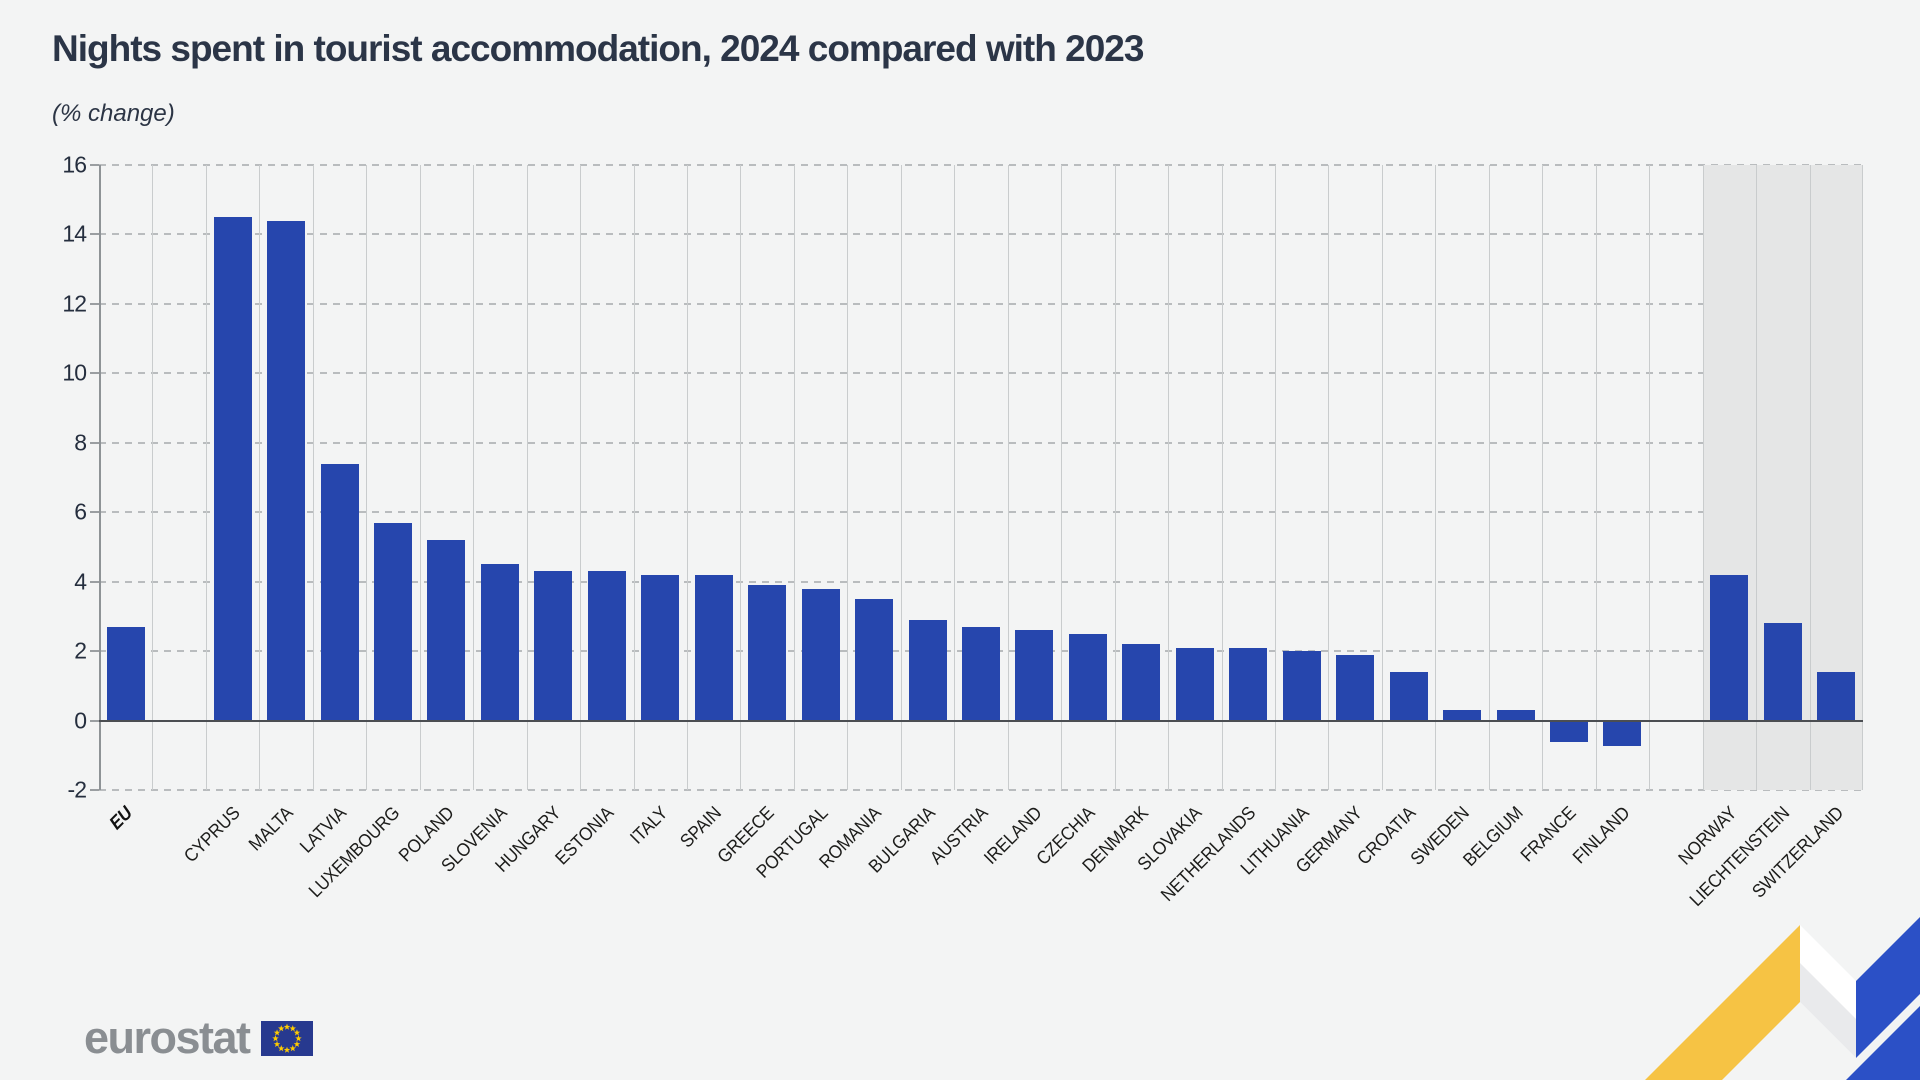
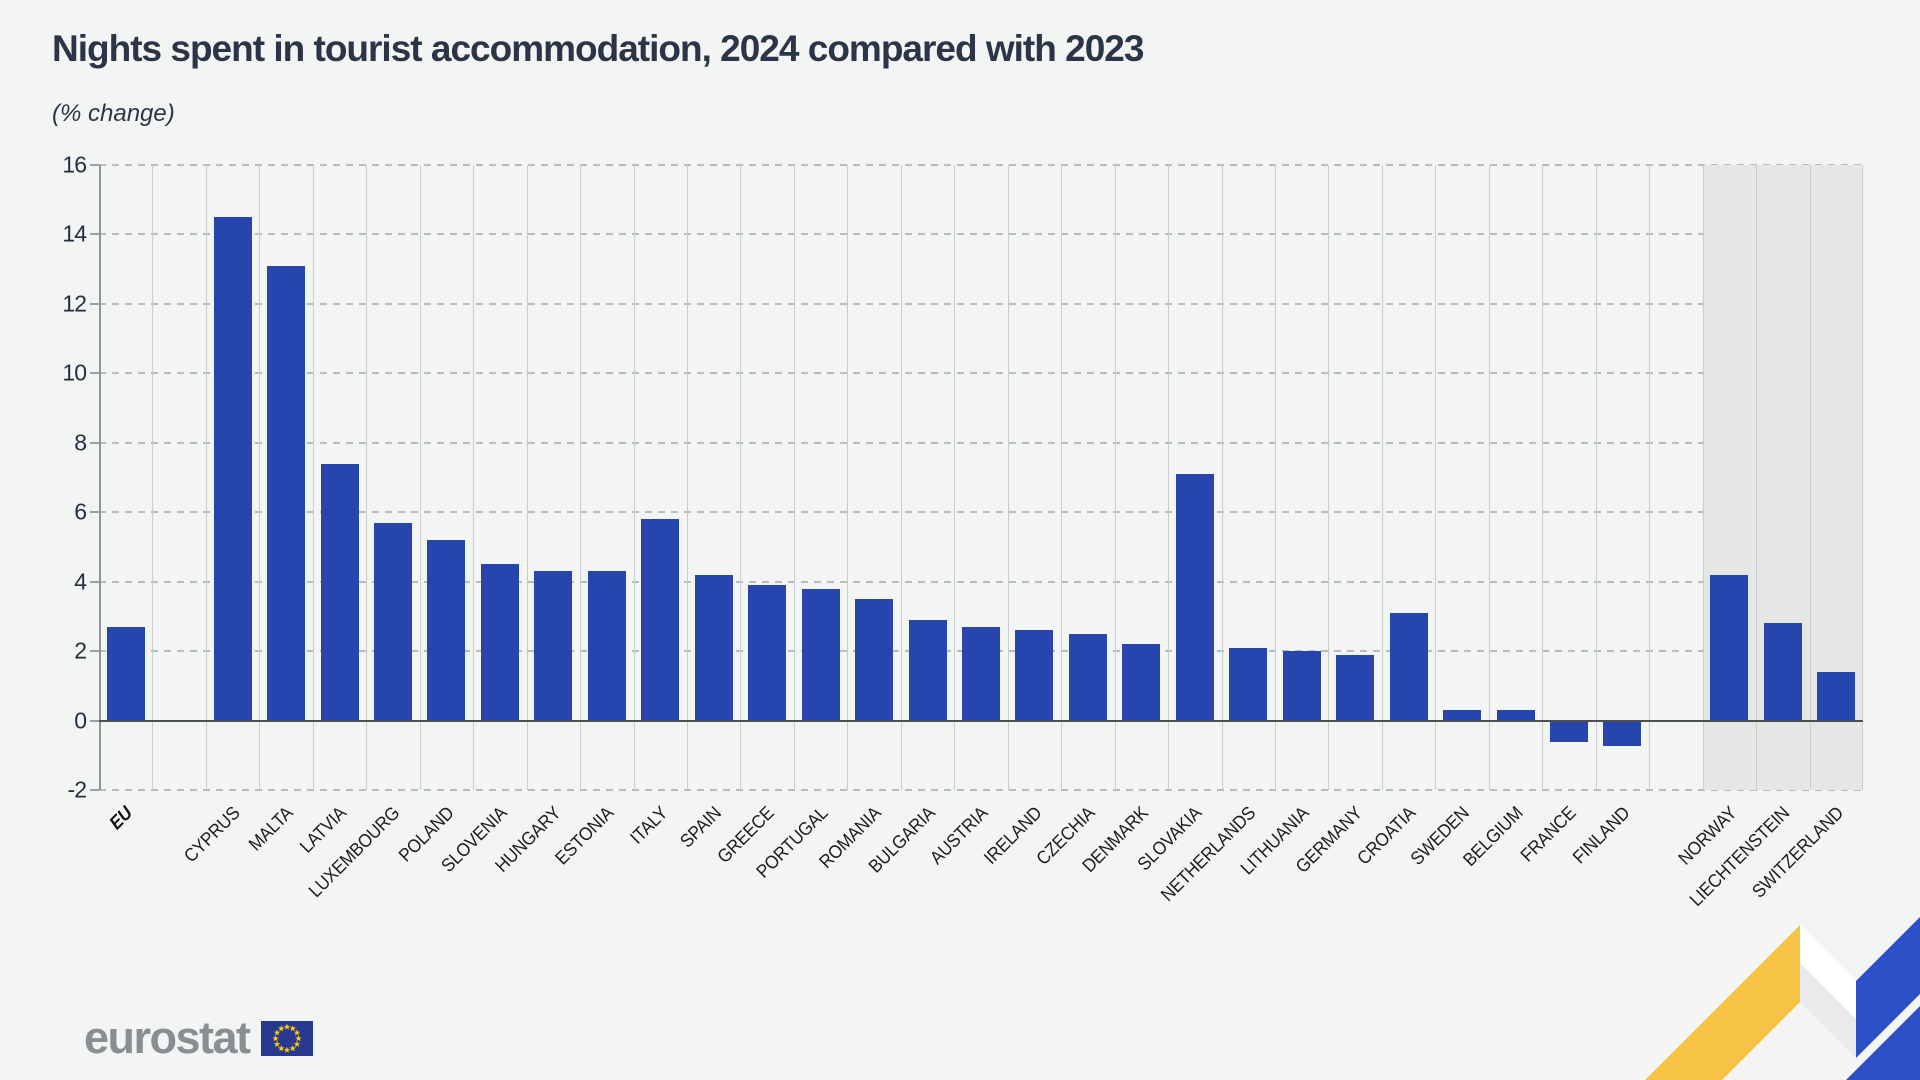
MALTA: 14.4 -> 13.1
ITALY: 4.2 -> 5.8
SLOVAKIA: 2.1 -> 7.1
CROATIA: 1.4 -> 3.1
